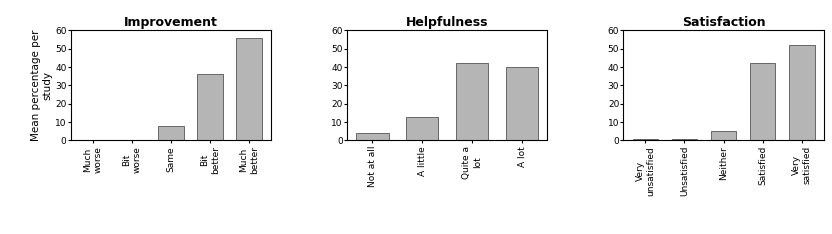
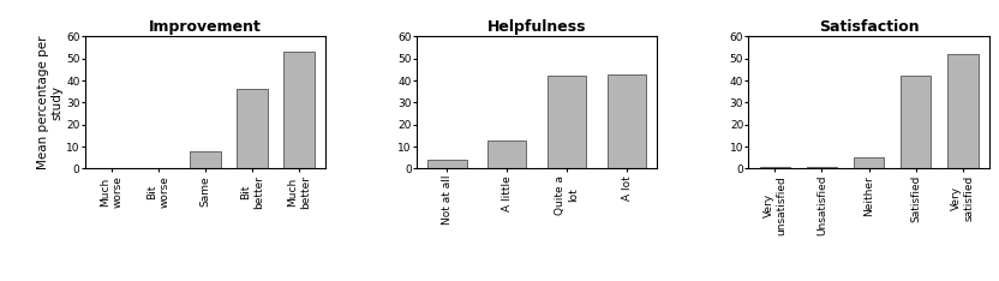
Improvement/Much better: 56 -> 53
Helpfulness/A lot: 40 -> 43
